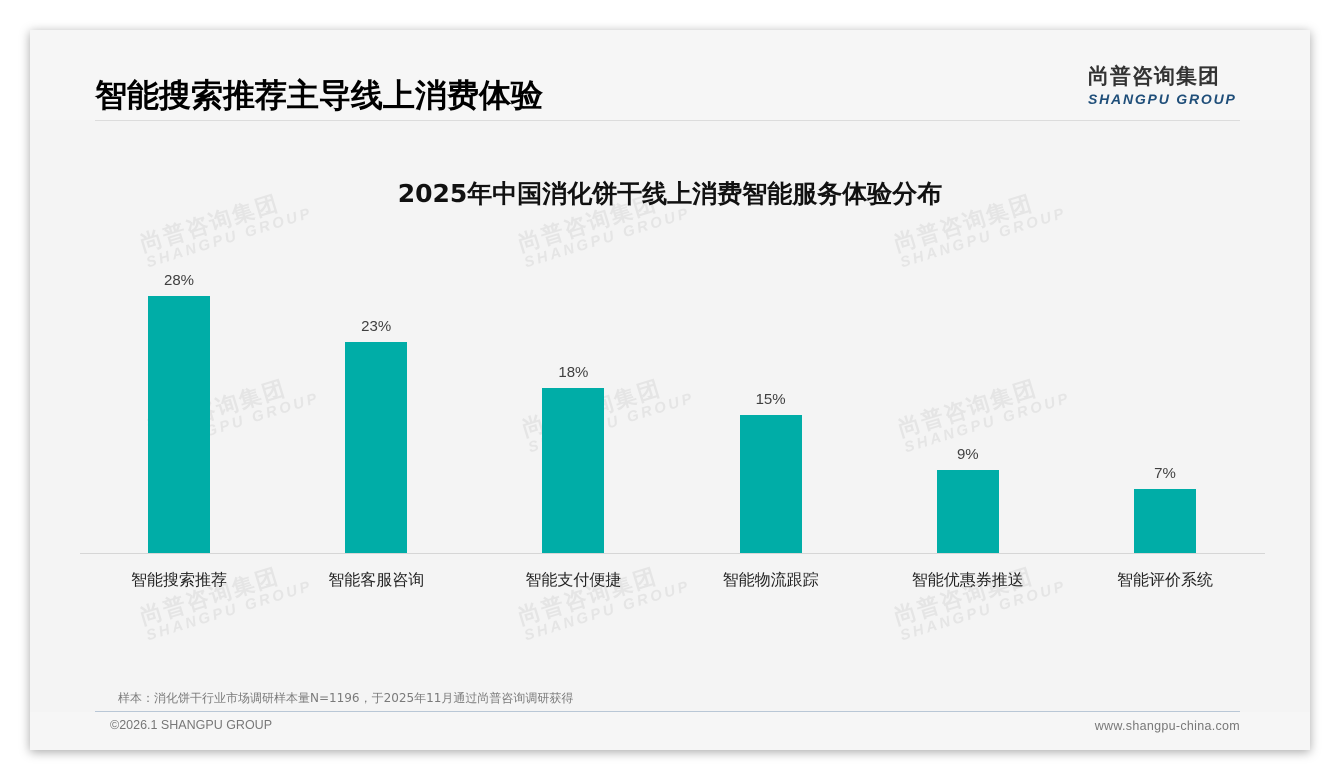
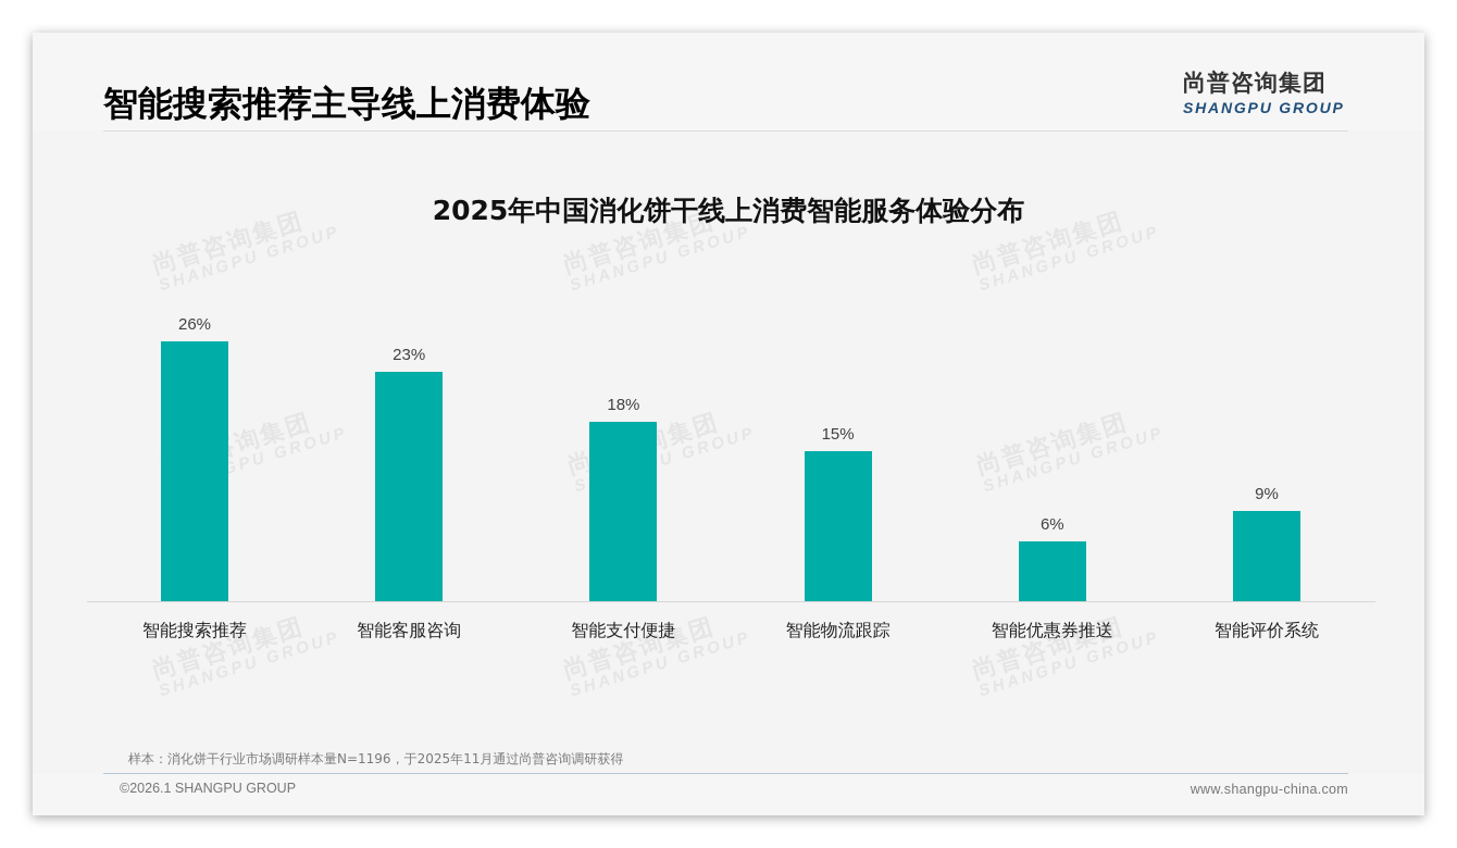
智能搜索推荐: 28% -> 26%
智能优惠券推送: 9% -> 6%
智能评价系统: 7% -> 9%
